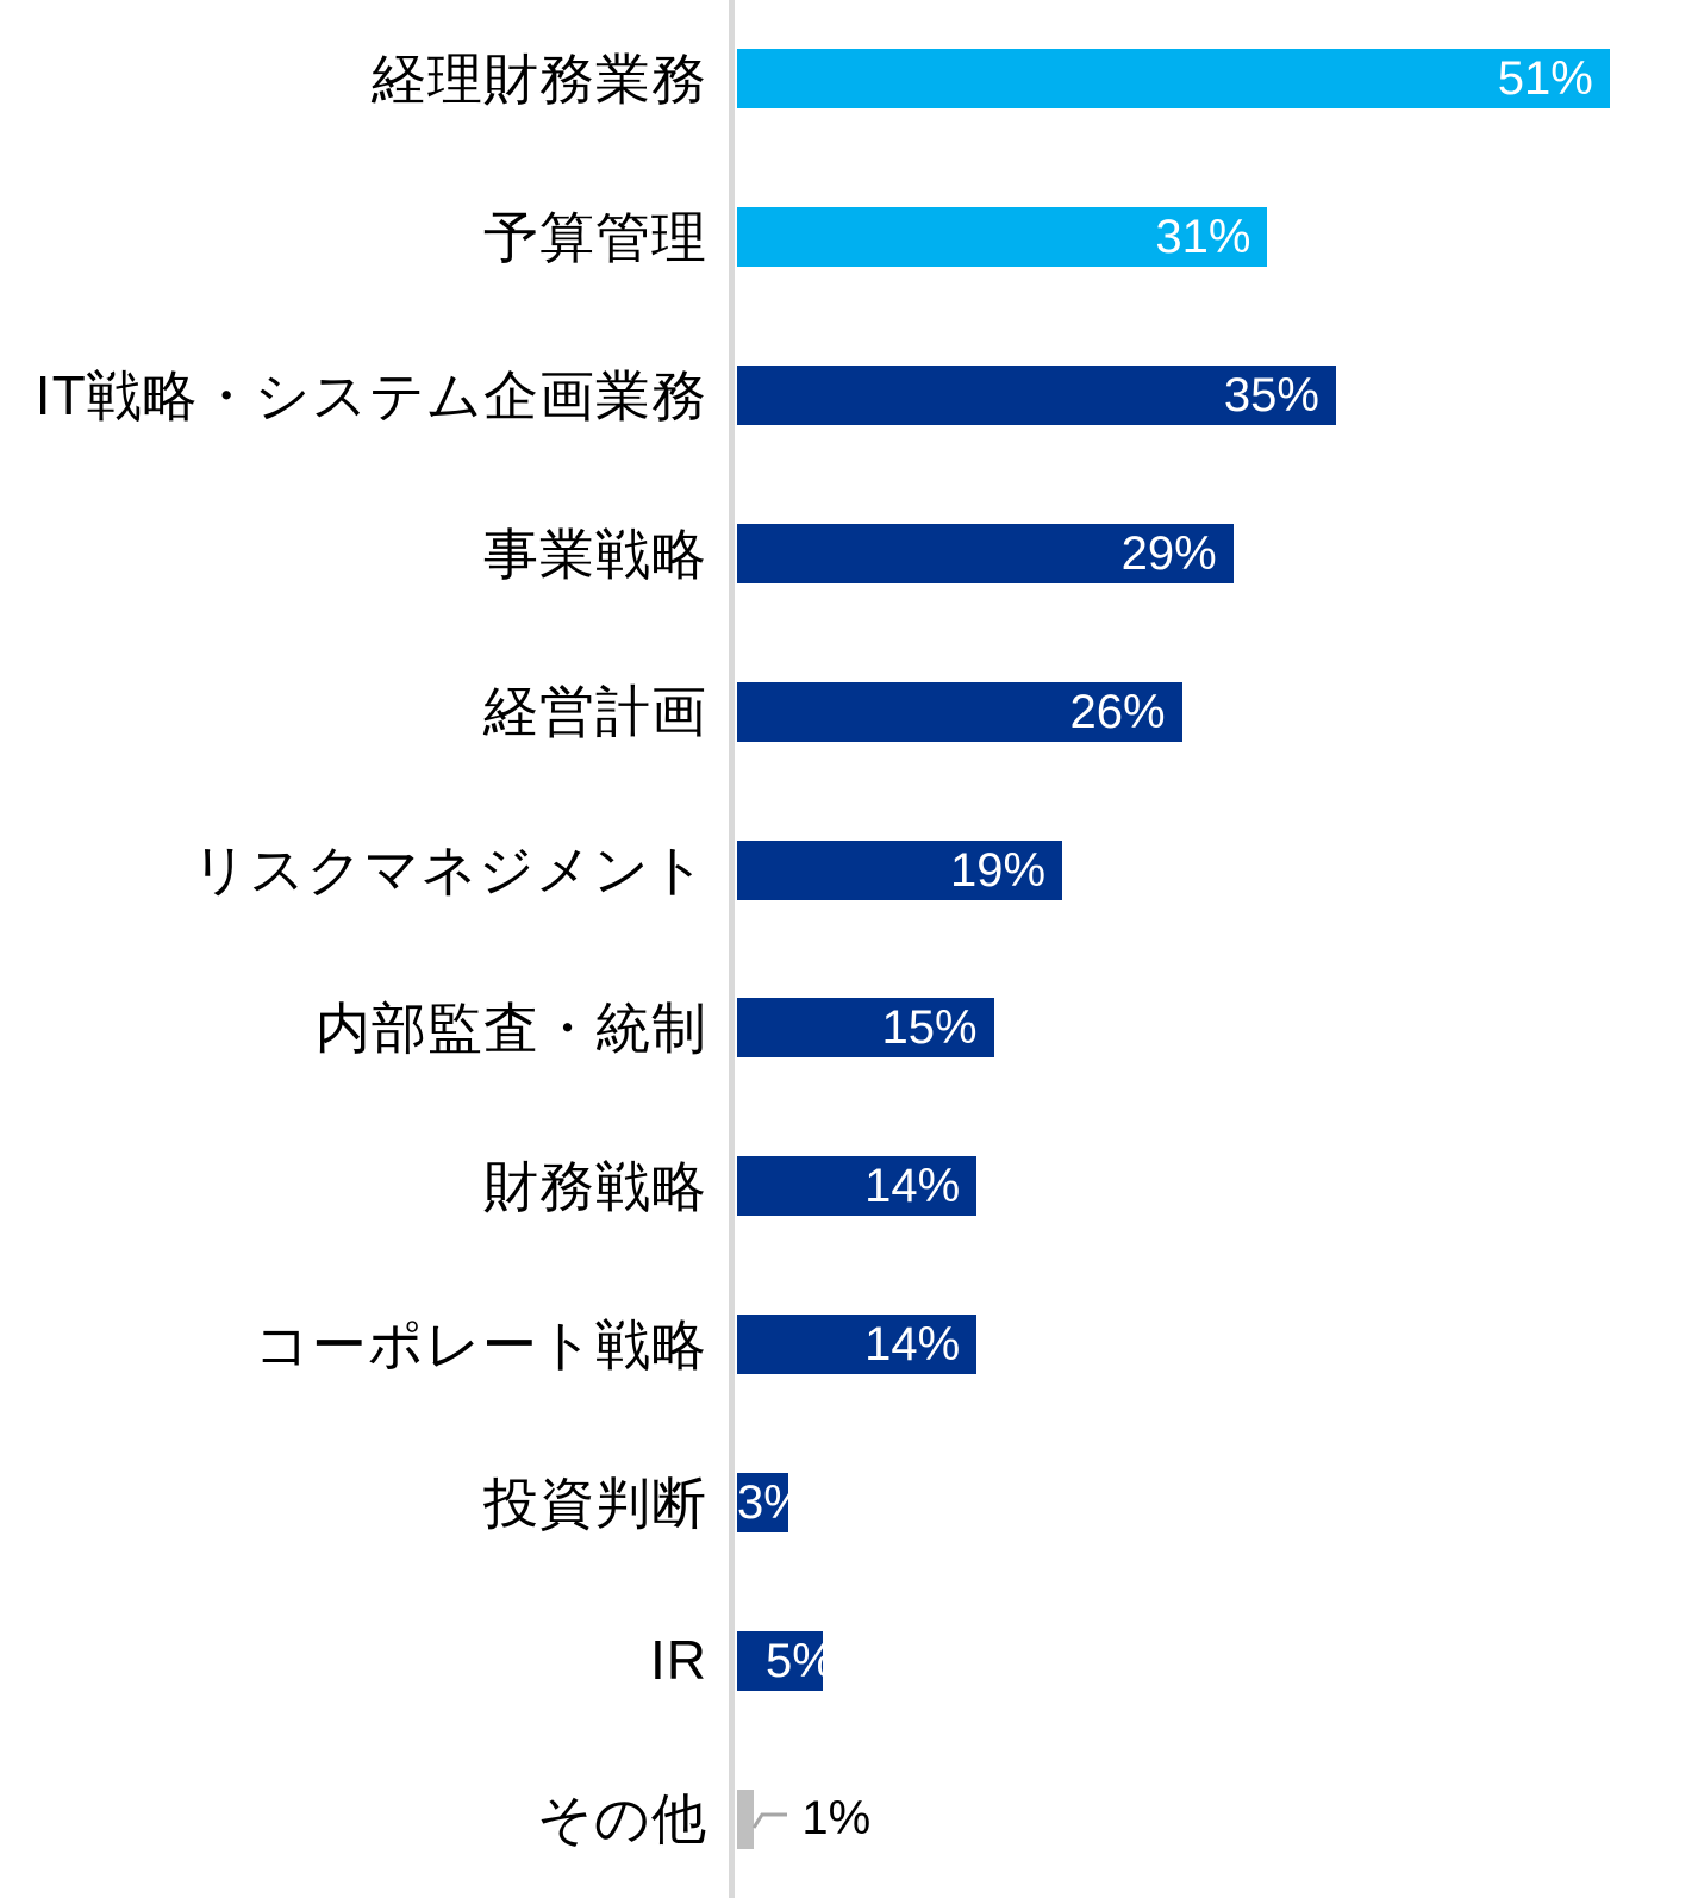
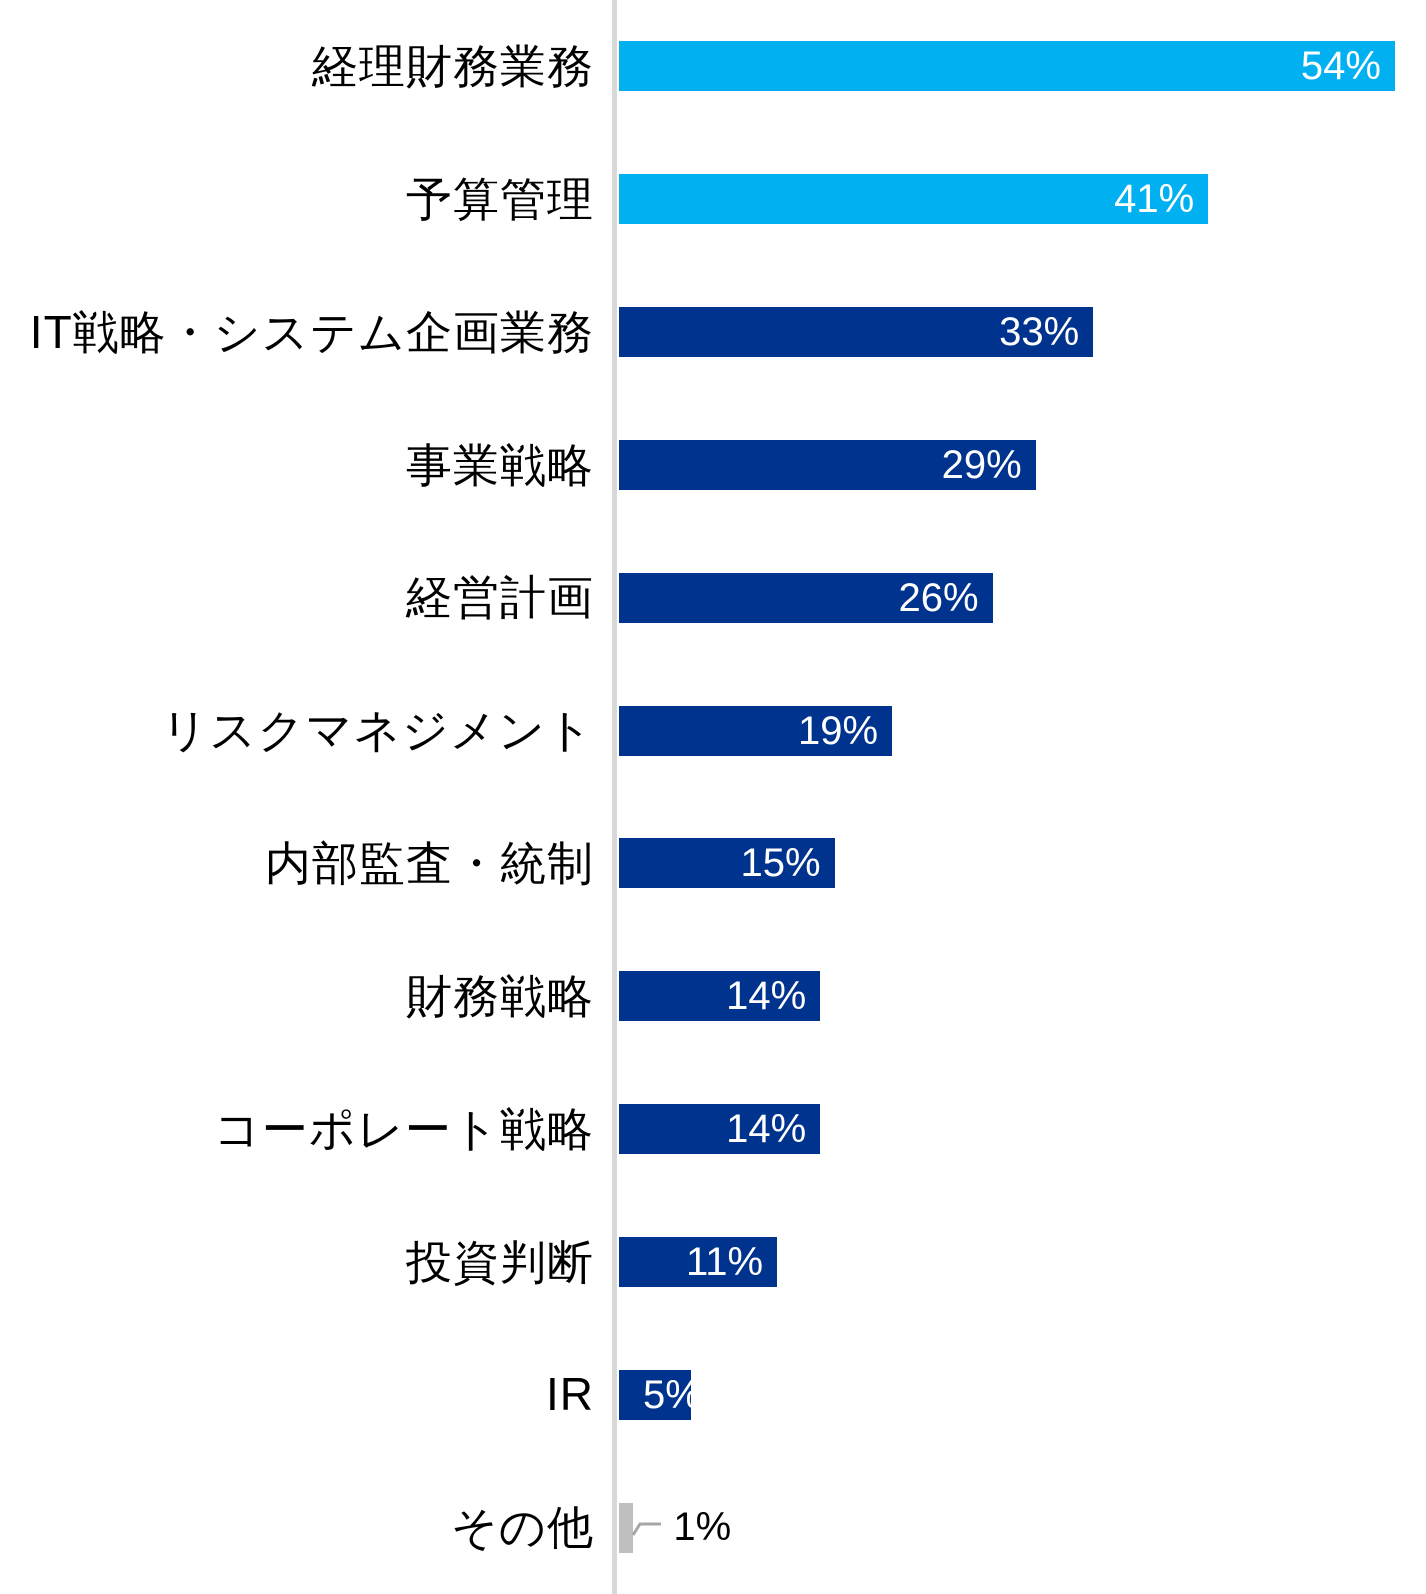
経理財務業務: 51% -> 54%
予算管理: 31% -> 41%
IT戦略・システム企画業務: 35% -> 33%
投資判断: 3% -> 11%
